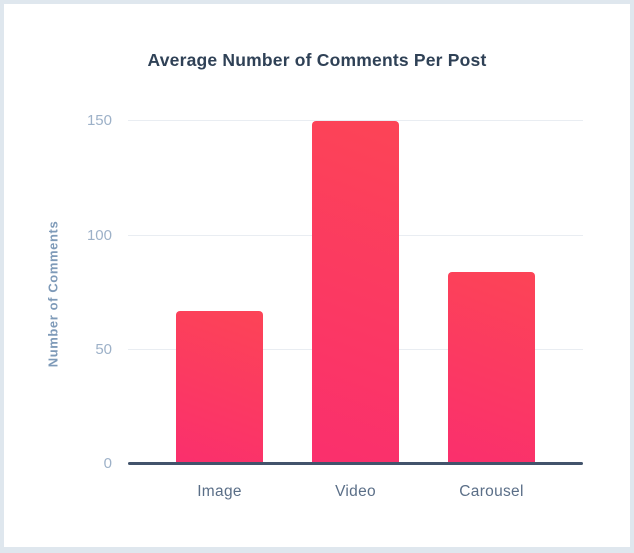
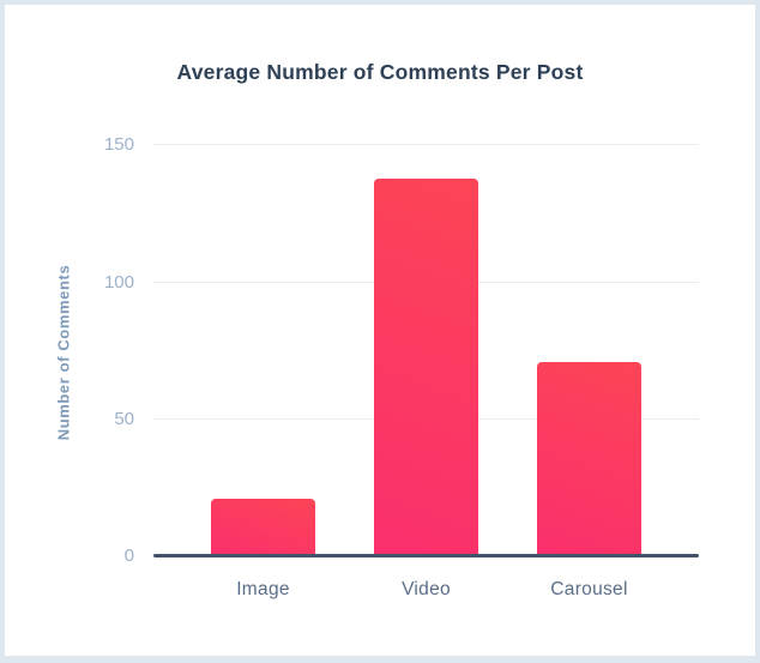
Image: 67 -> 21
Video: 150 -> 138
Carousel: 84 -> 71
